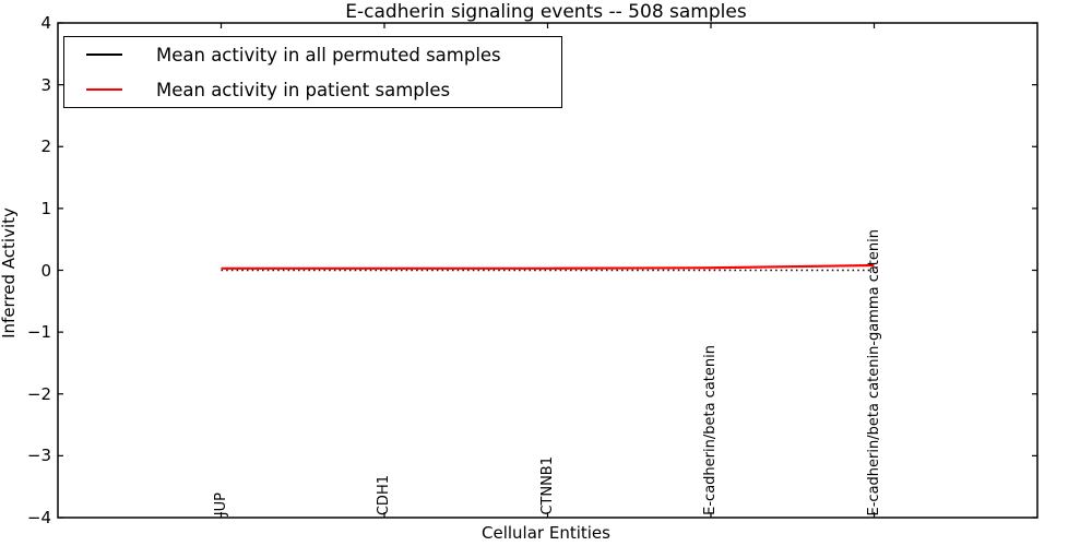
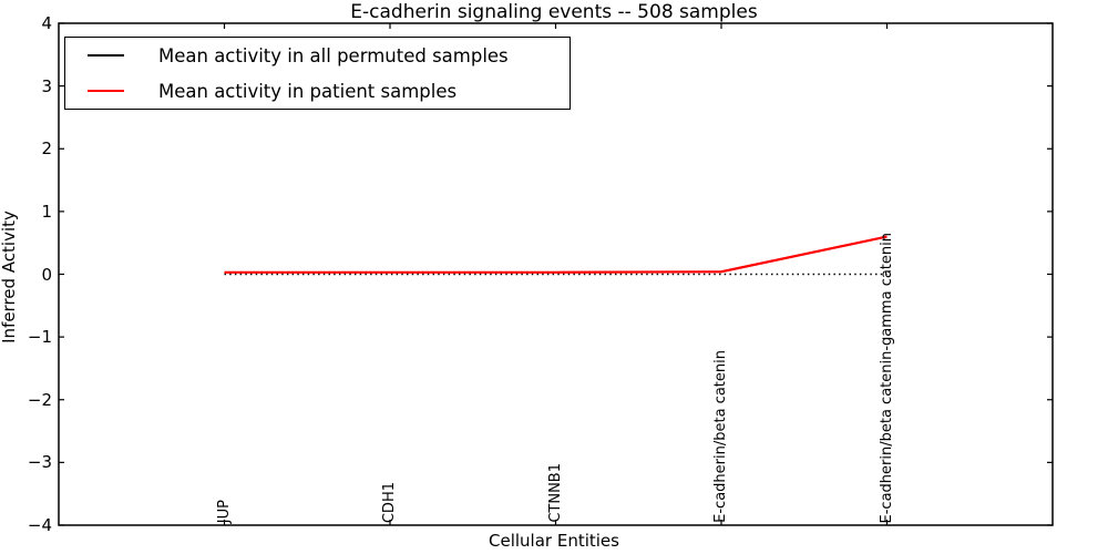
Mean activity in patient samples/E-cadherin/beta catenin-gamma catenin: 0.1 -> 0.6
